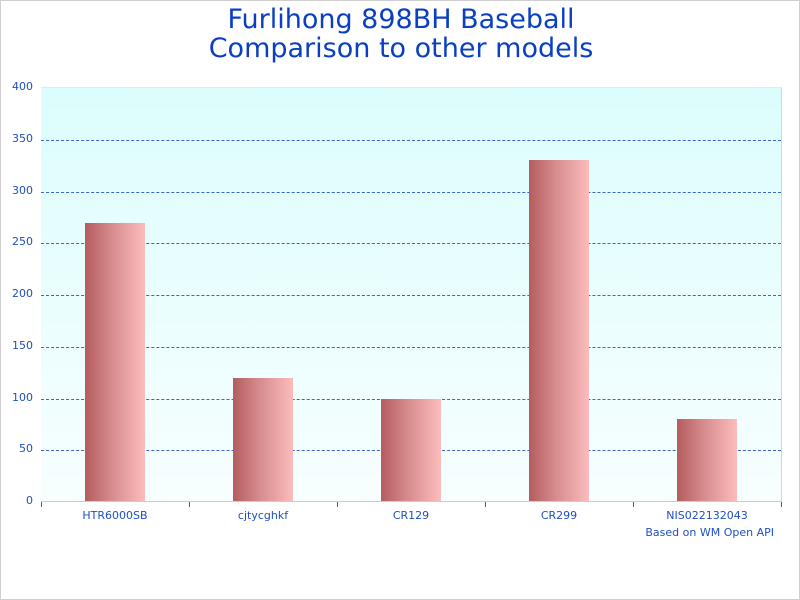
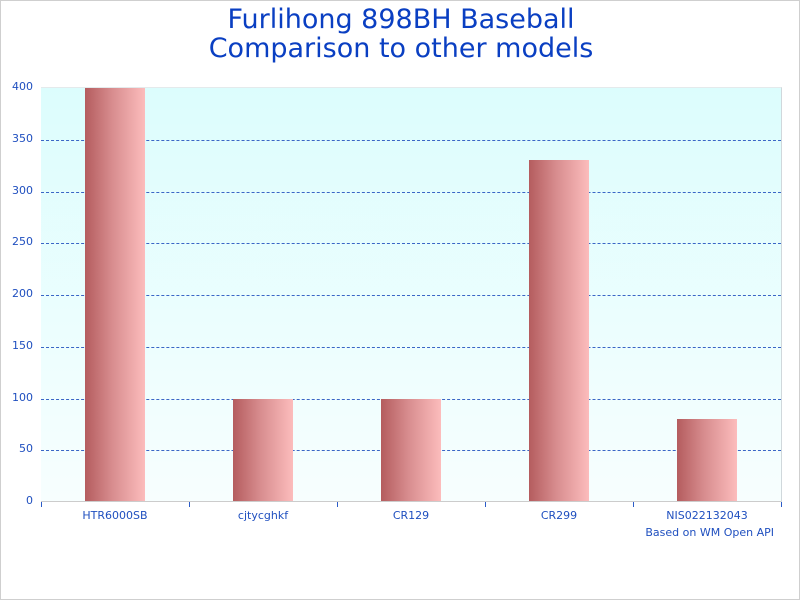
HTR6000SB: 270 -> 400
cjtycghkf: 120 -> 100
